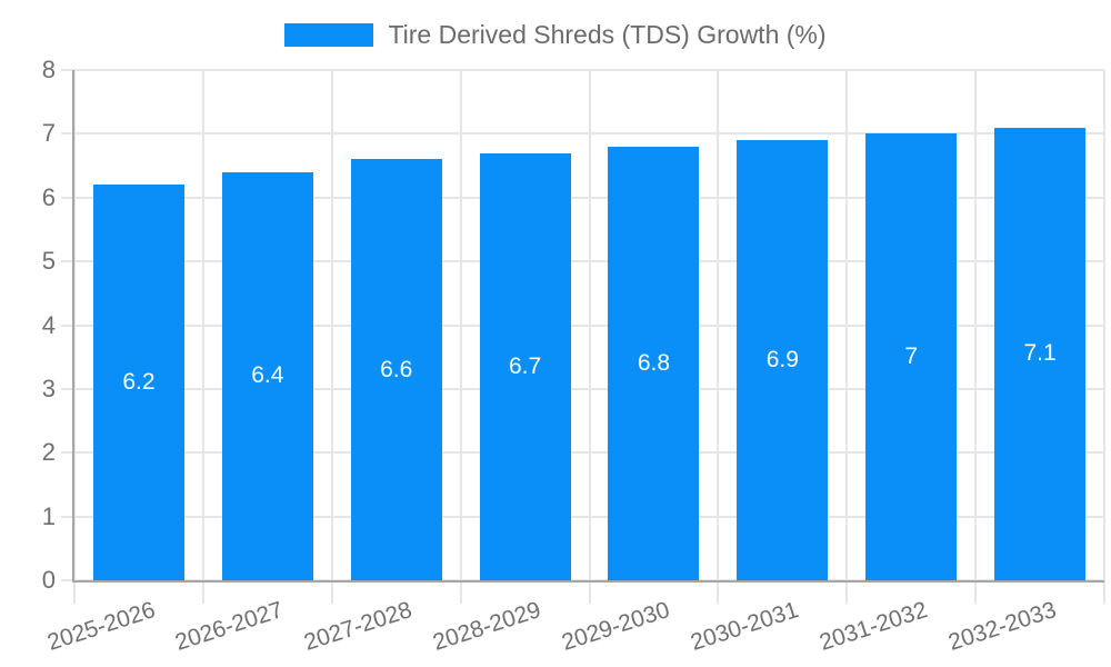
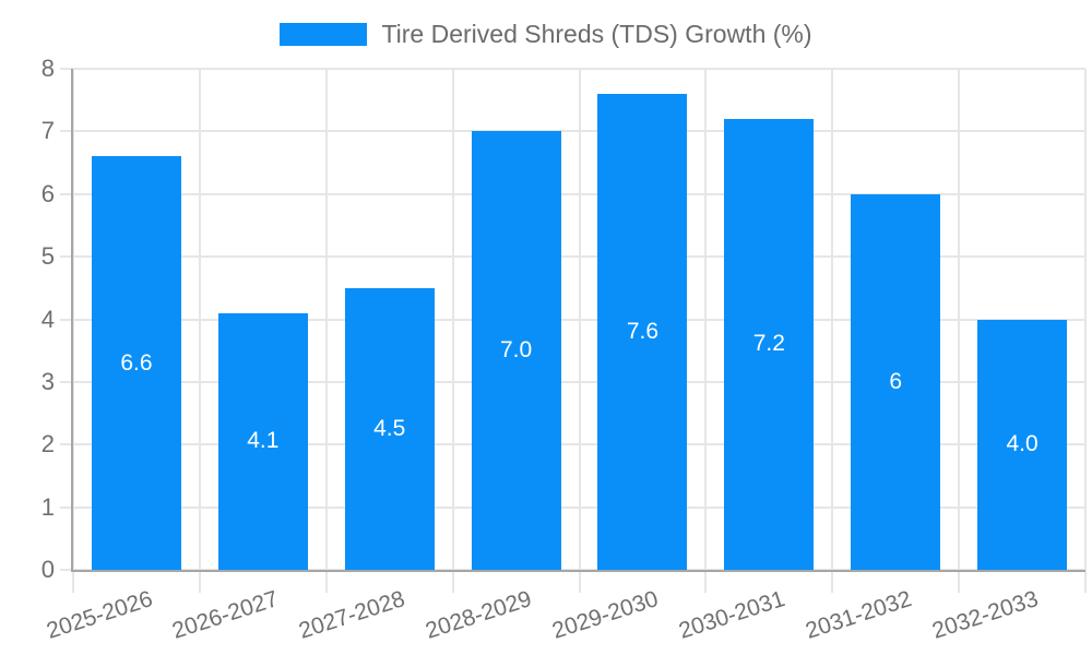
2025-2026: 6.2 -> 6.6
2026-2027: 6.4 -> 4.1
2027-2028: 6.6 -> 4.5
2028-2029: 6.7 -> 7.0
2029-2030: 6.8 -> 7.6
2030-2031: 6.9 -> 7.2
2031-2032: 7 -> 6
2032-2033: 7.1 -> 4.0
